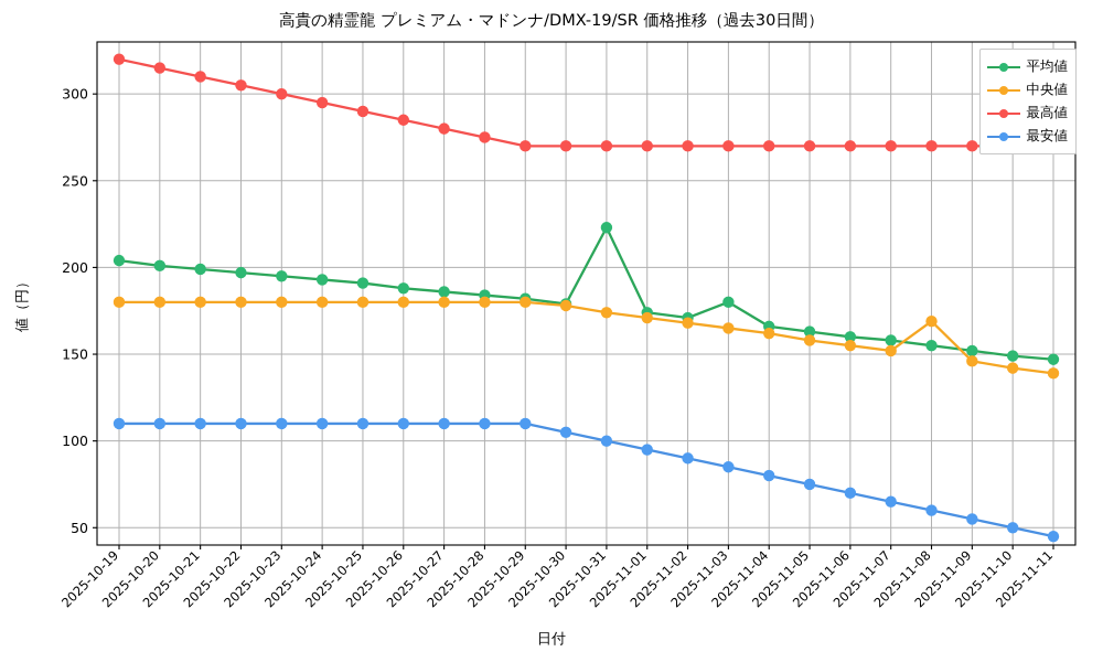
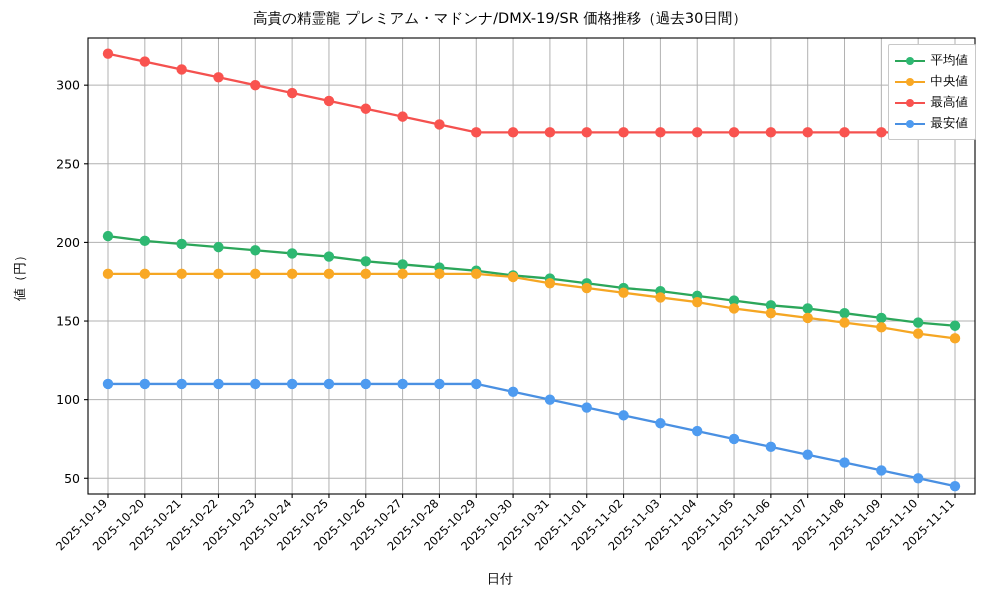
平均値/2025-10-31: 223 -> 177
平均値/2025-11-03: 180 -> 169
中央値/2025-11-08: 169 -> 149
